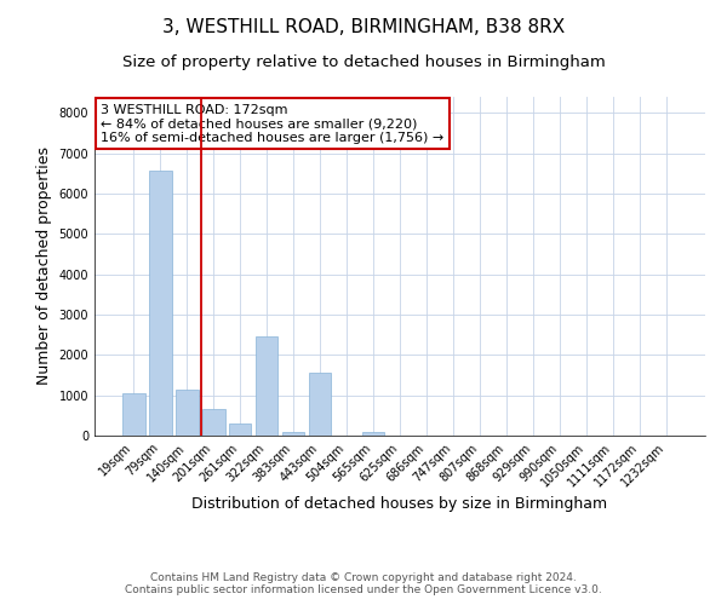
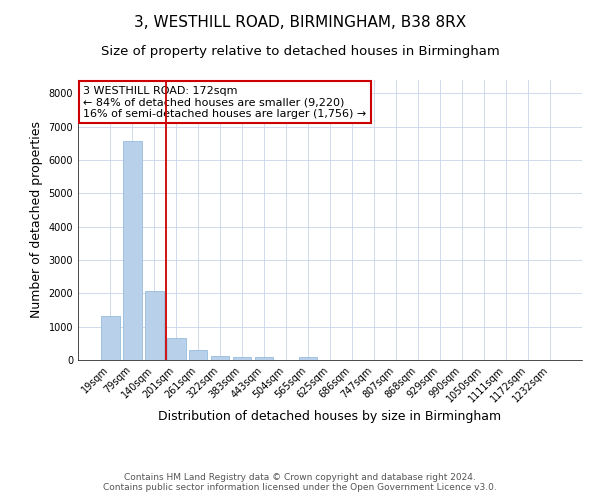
19sqm: 1050 -> 1320
140sqm: 1150 -> 2080
322sqm: 2450 -> 130
443sqm: 1550 -> 80
